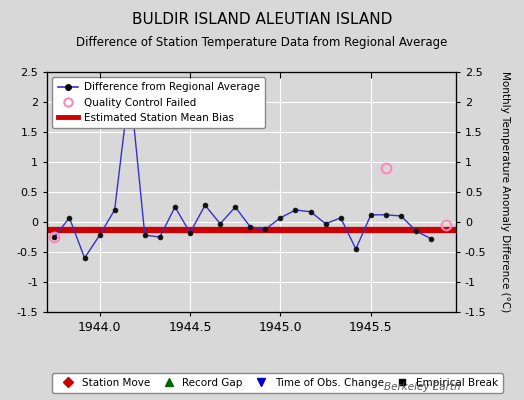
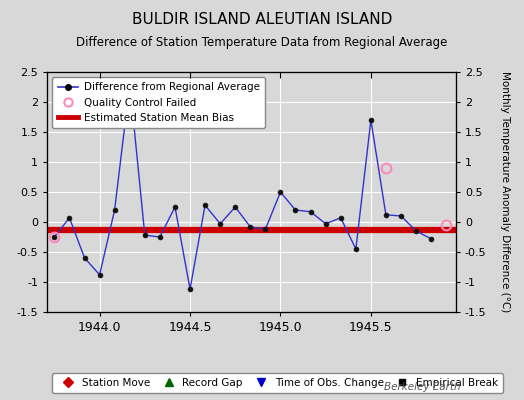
1944.0: -0.22 -> -0.88
1944.5: -0.18 -> -1.12
1945.0: 0.07 -> 0.50
1945.5: 0.12 -> 1.70
